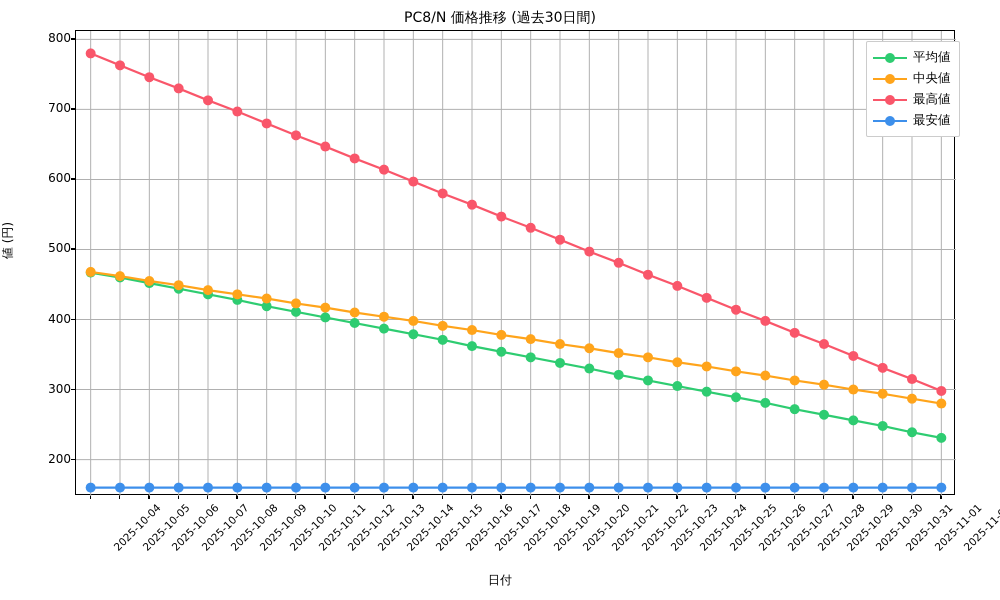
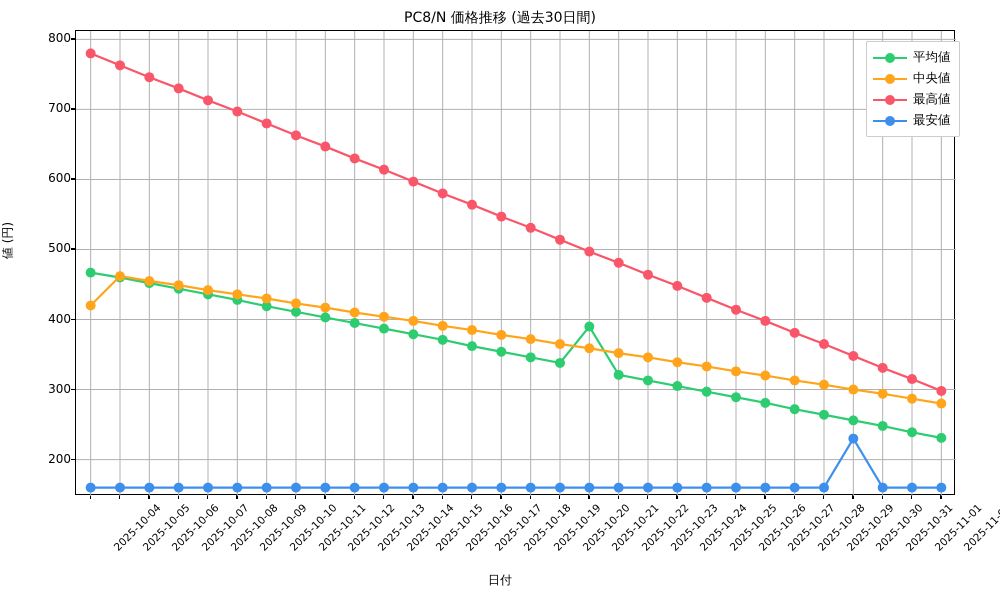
中央値/2025-10-04: 470 -> 420
平均値/2025-10-21: 330 -> 390
最安値/2025-10-30: 160 -> 230
